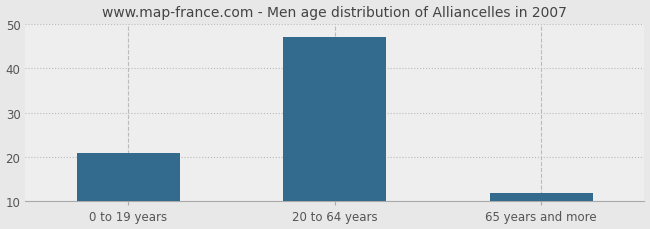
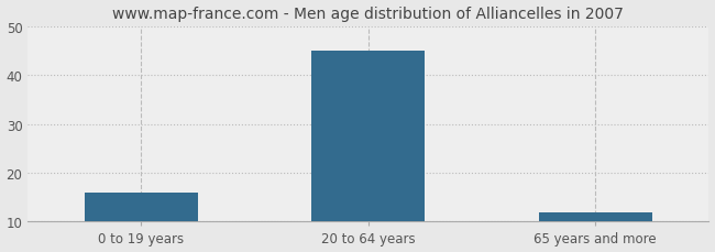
0 to 19 years: 21 -> 16
20 to 64 years: 47 -> 45
